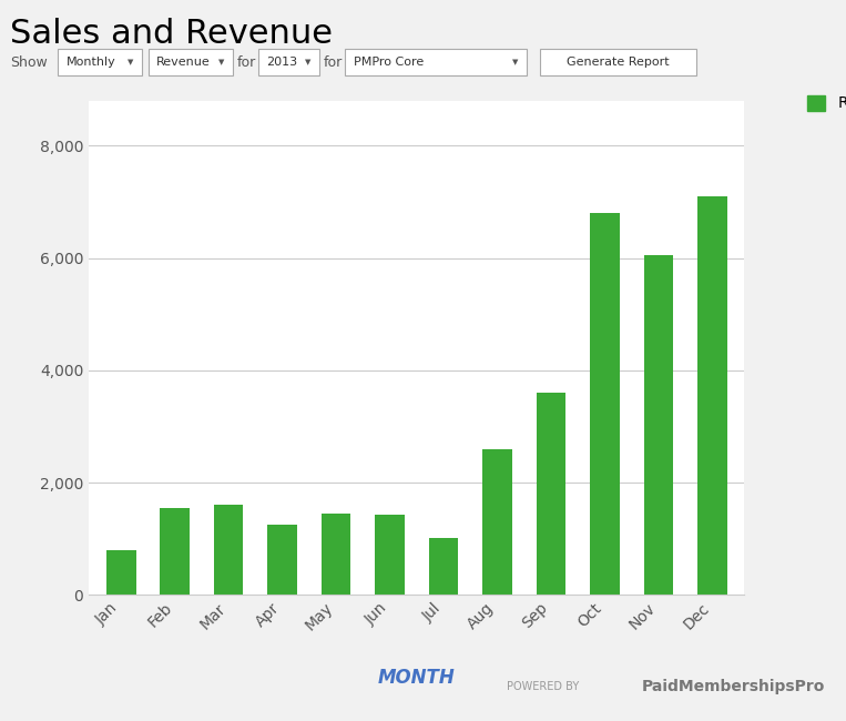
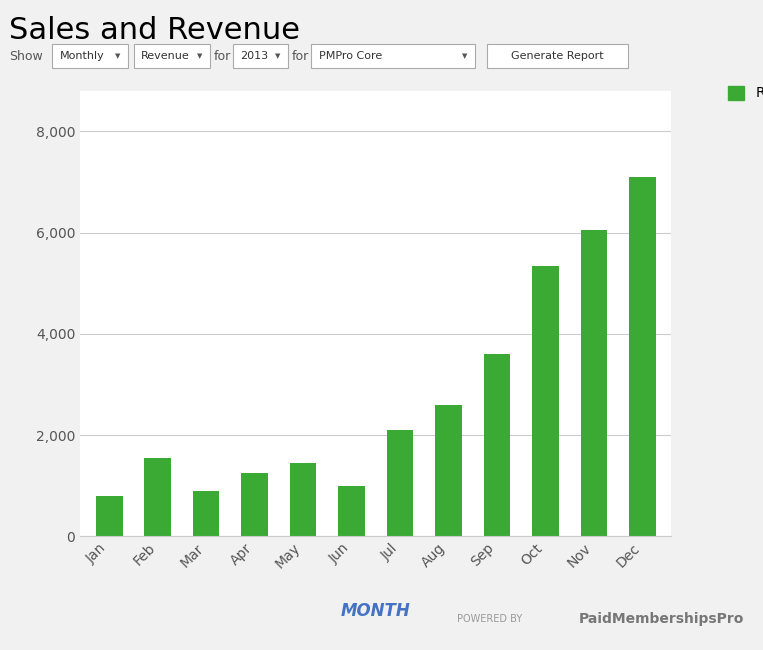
Mar: 1,600 -> 900
Jun: 1,420 -> 1,000
Jul: 1,020 -> 2,100
Oct: 6,800 -> 5,350
